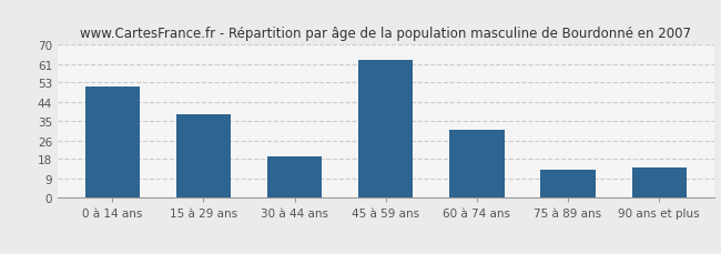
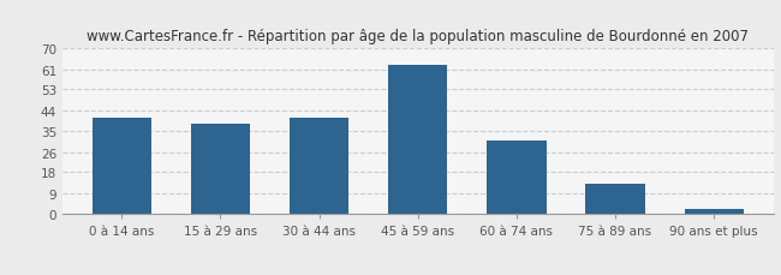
0 à 14 ans: 51 -> 41
30 à 44 ans: 19 -> 41
90 ans et plus: 14 -> 2
